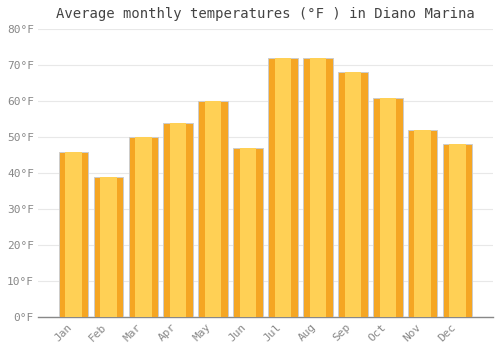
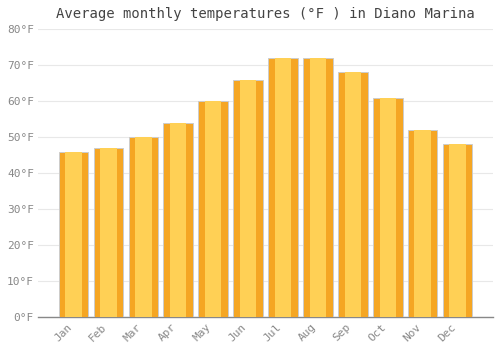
Feb: 39°F -> 47°F
Jun: 47°F -> 66°F
